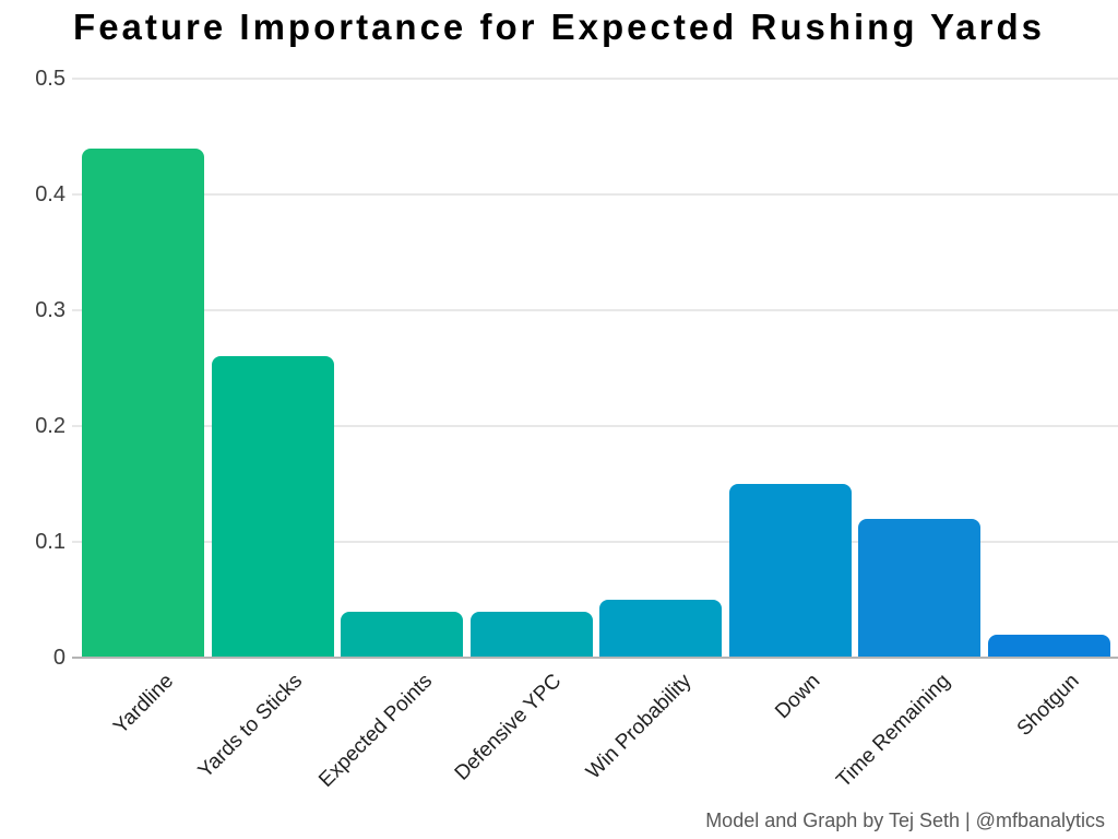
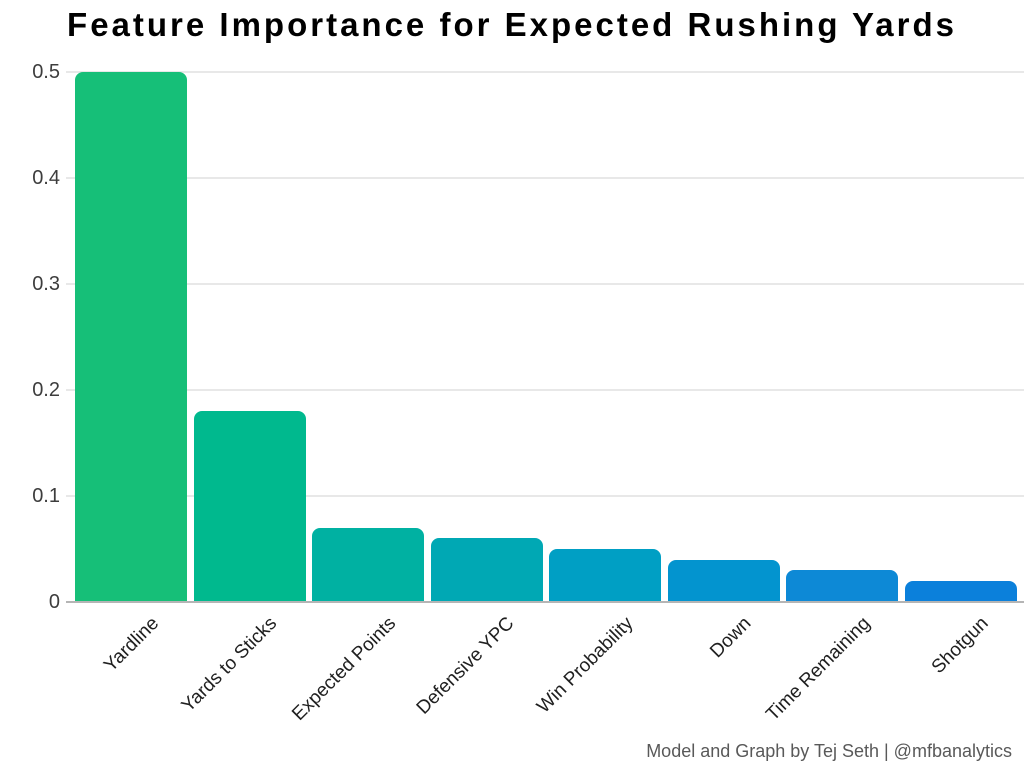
Yardline: 0.44 -> 0.50
Yards to Sticks: 0.26 -> 0.18
Expected Points: 0.04 -> 0.07
Defensive YPC: 0.04 -> 0.06
Down: 0.15 -> 0.04
Time Remaining: 0.12 -> 0.03
